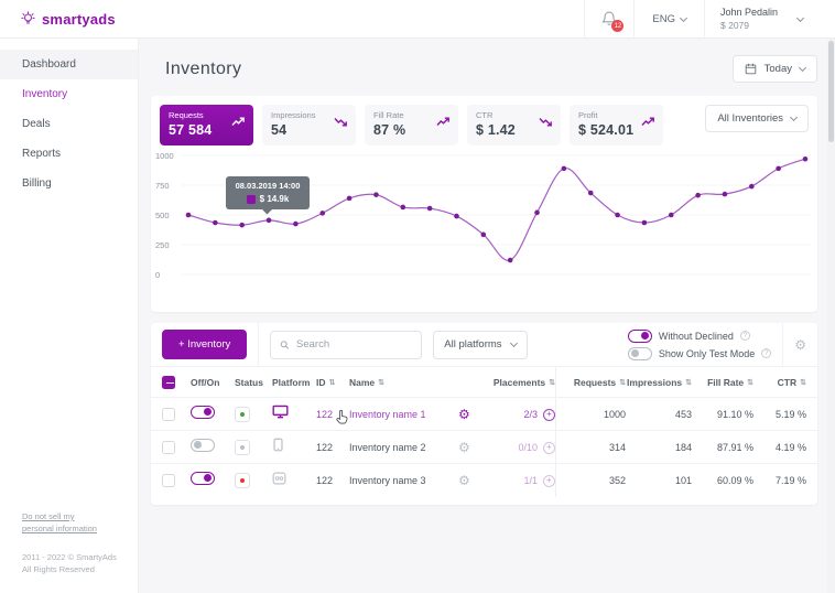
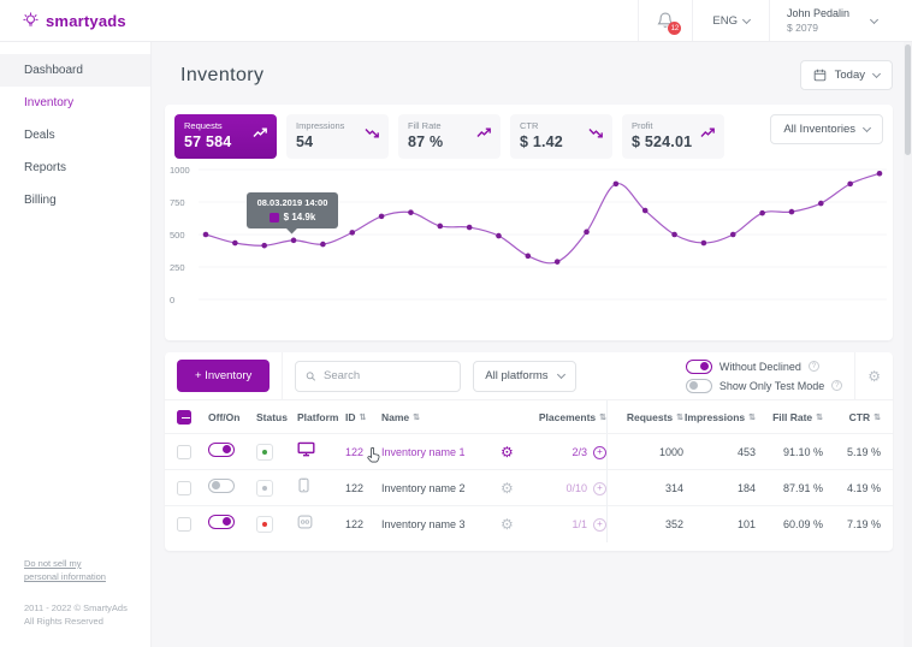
12: 120 -> 290
